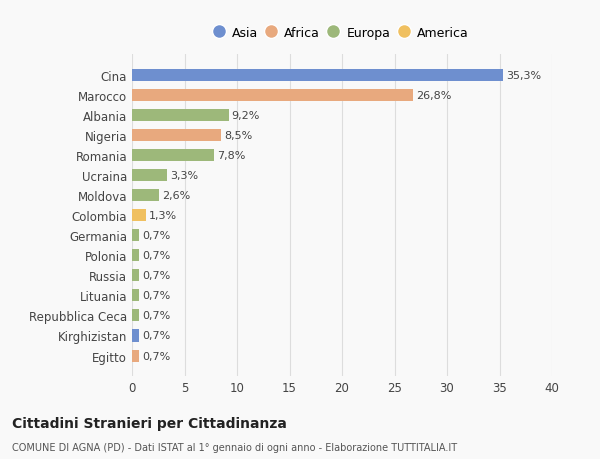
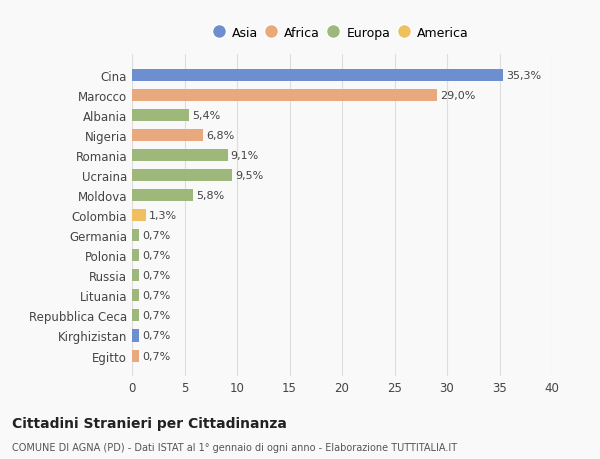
Marocco: 26,8% -> 29,0%
Albania: 9,2% -> 5,4%
Nigeria: 8,5% -> 6,8%
Romania: 7,8% -> 9,1%
Ucraina: 3,3% -> 9,5%
Moldova: 2,6% -> 5,8%
